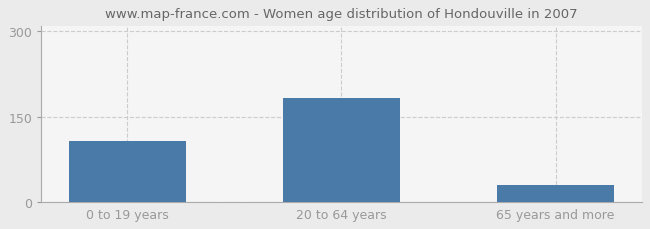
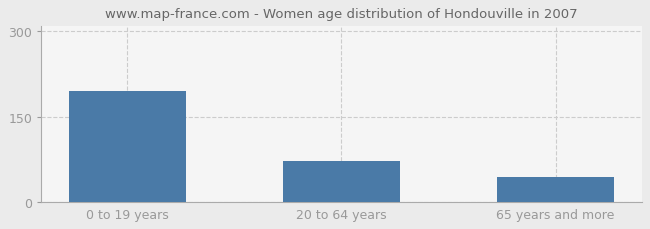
0 to 19 years: 107 -> 196
20 to 64 years: 183 -> 72
65 years and more: 30 -> 44
